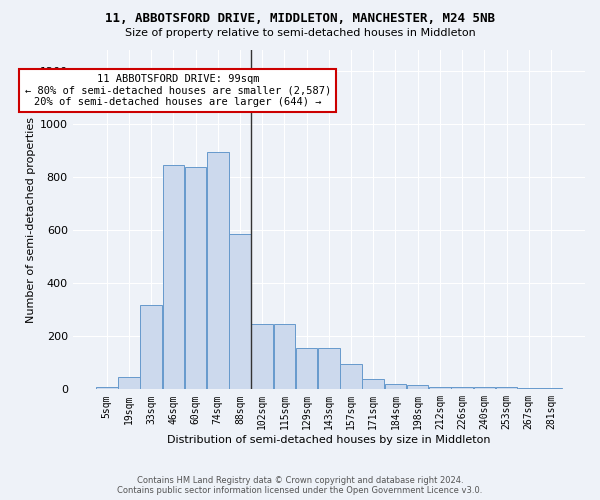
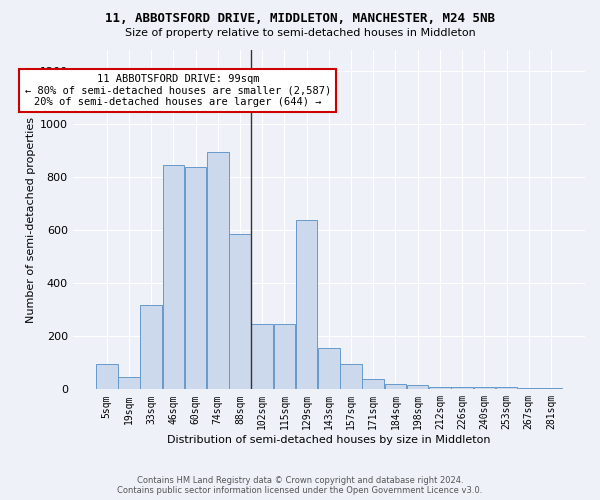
5sqm: 10 -> 95
129sqm: 155 -> 640
